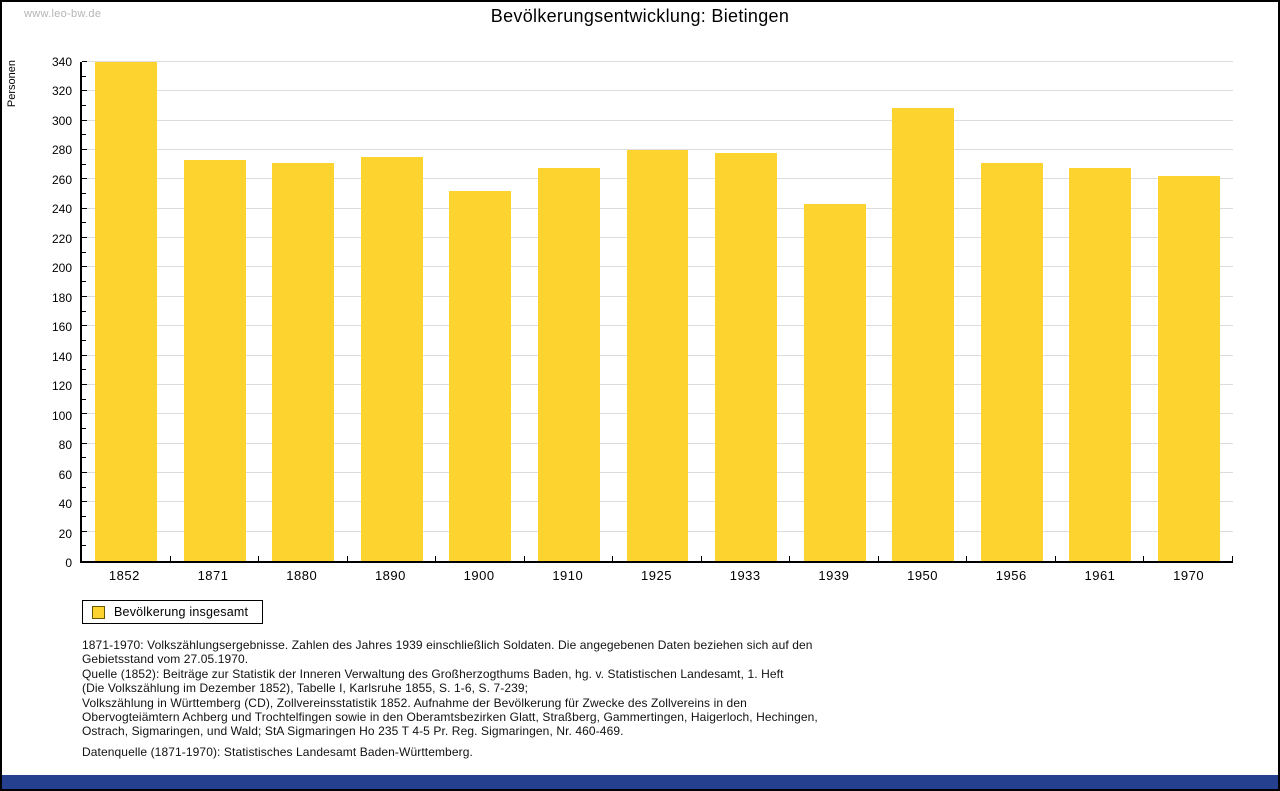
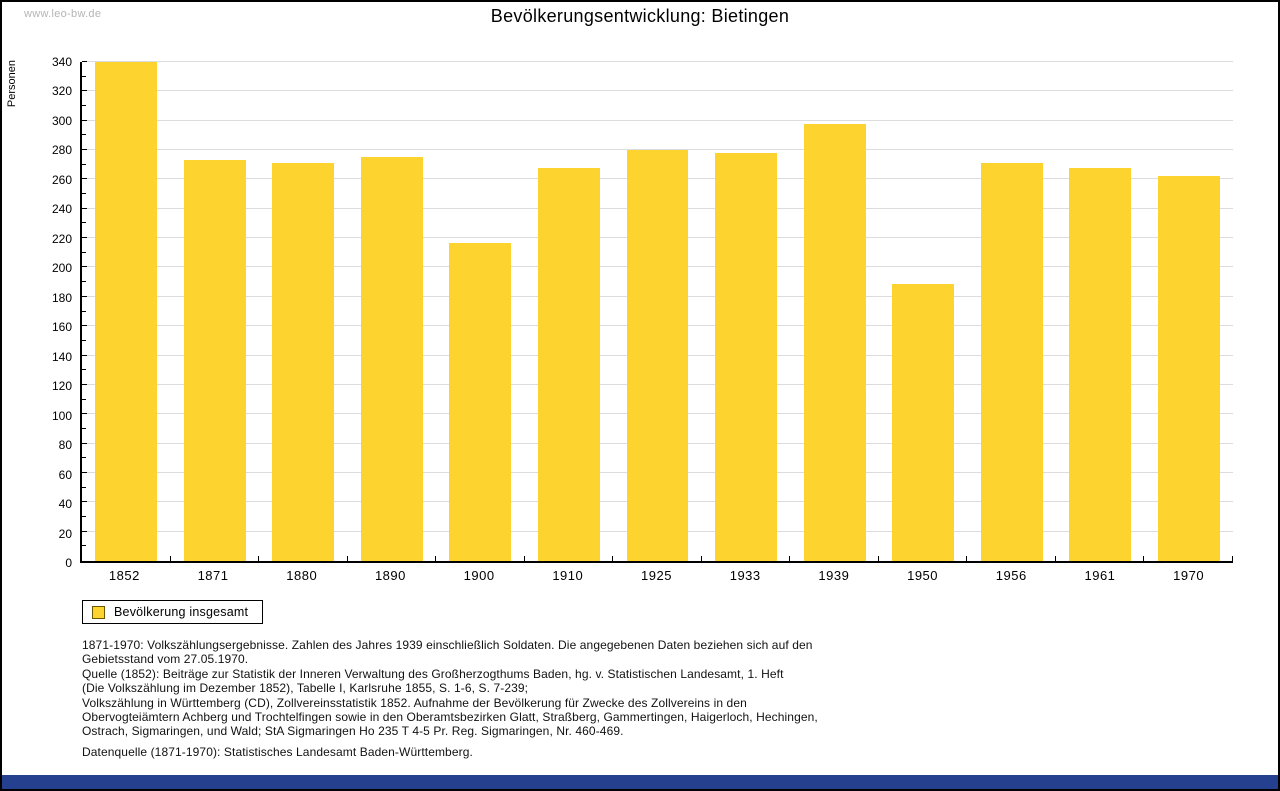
1900: 252 -> 217
1939: 243 -> 298
1950: 309 -> 189
